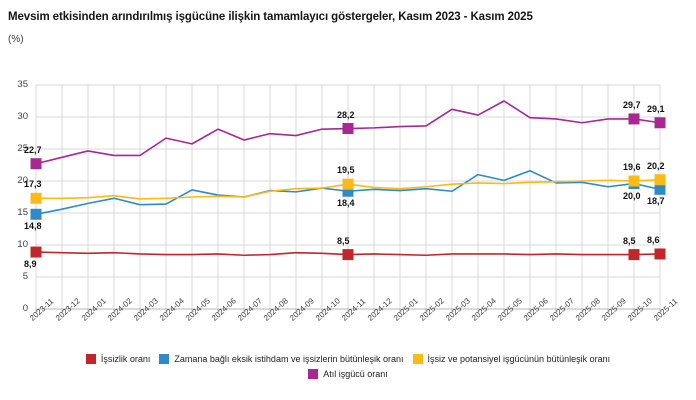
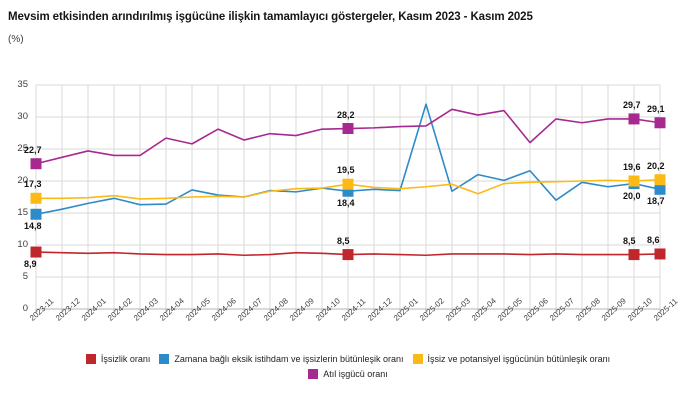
Zamana bağlı eksik istihdam ve işsizlerin bütünleşik oranı/2025-02: 19 -> 32
İşsiz ve potansiyel işgücünün bütünleşik oranı/2025-04: 20 -> 18
Atıl işgücü oranı/2025-05: 32 -> 31
Atıl işgücü oranı/2025-06: 30 -> 26
Zamana bağlı eksik istihdam ve işsizlerin bütünleşik oranı/2025-07: 20 -> 17
